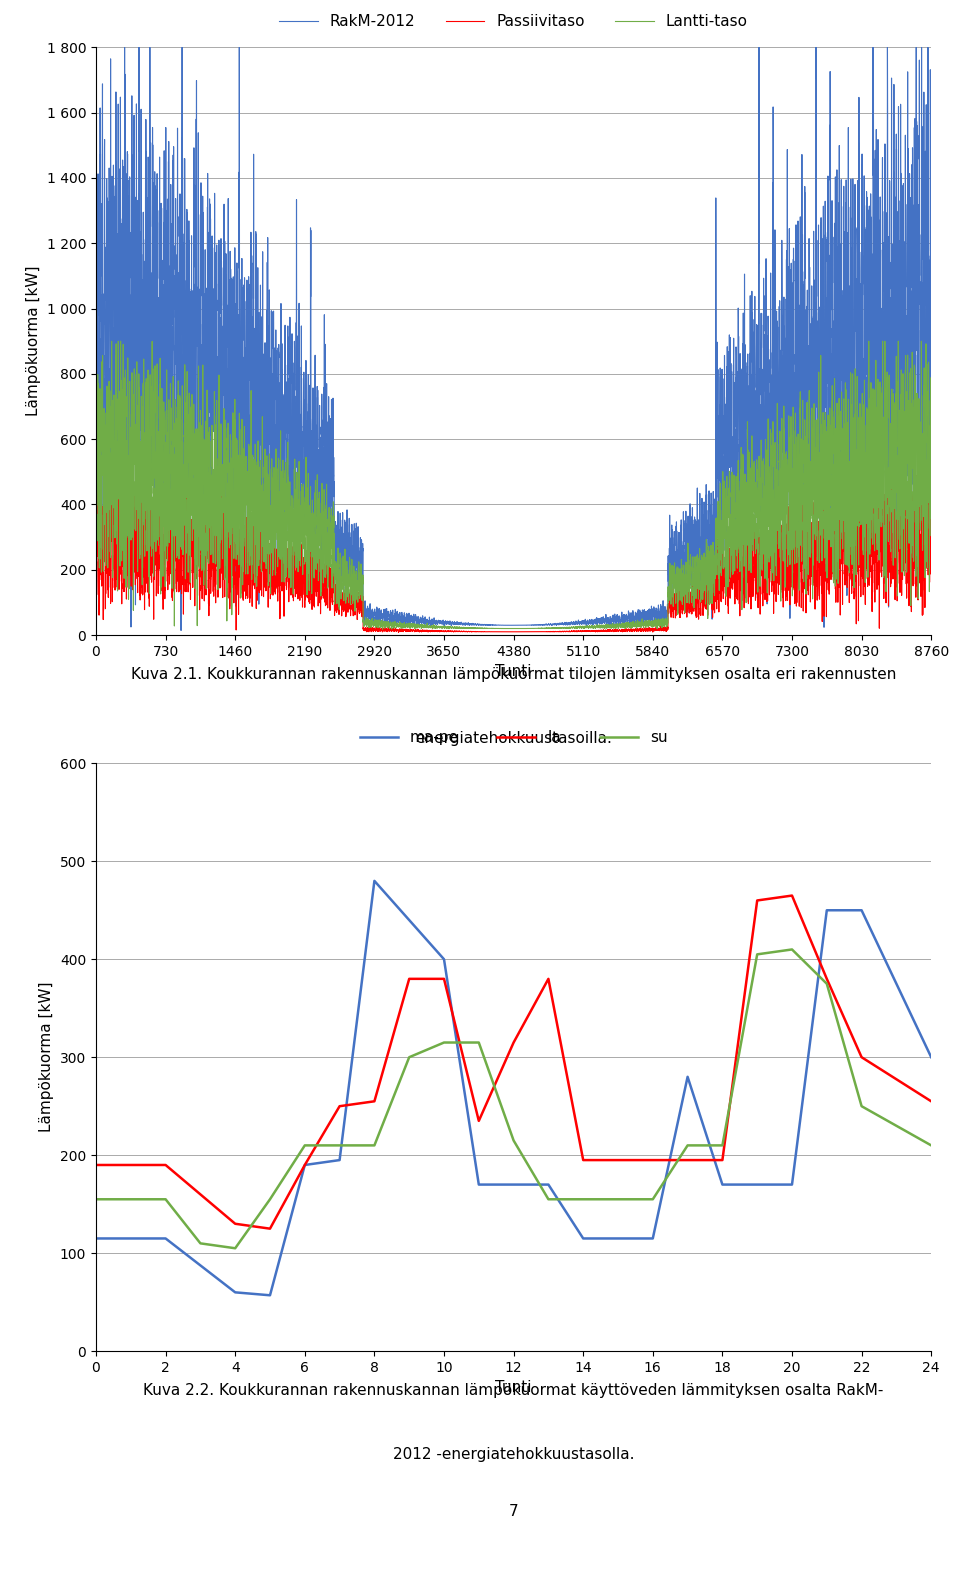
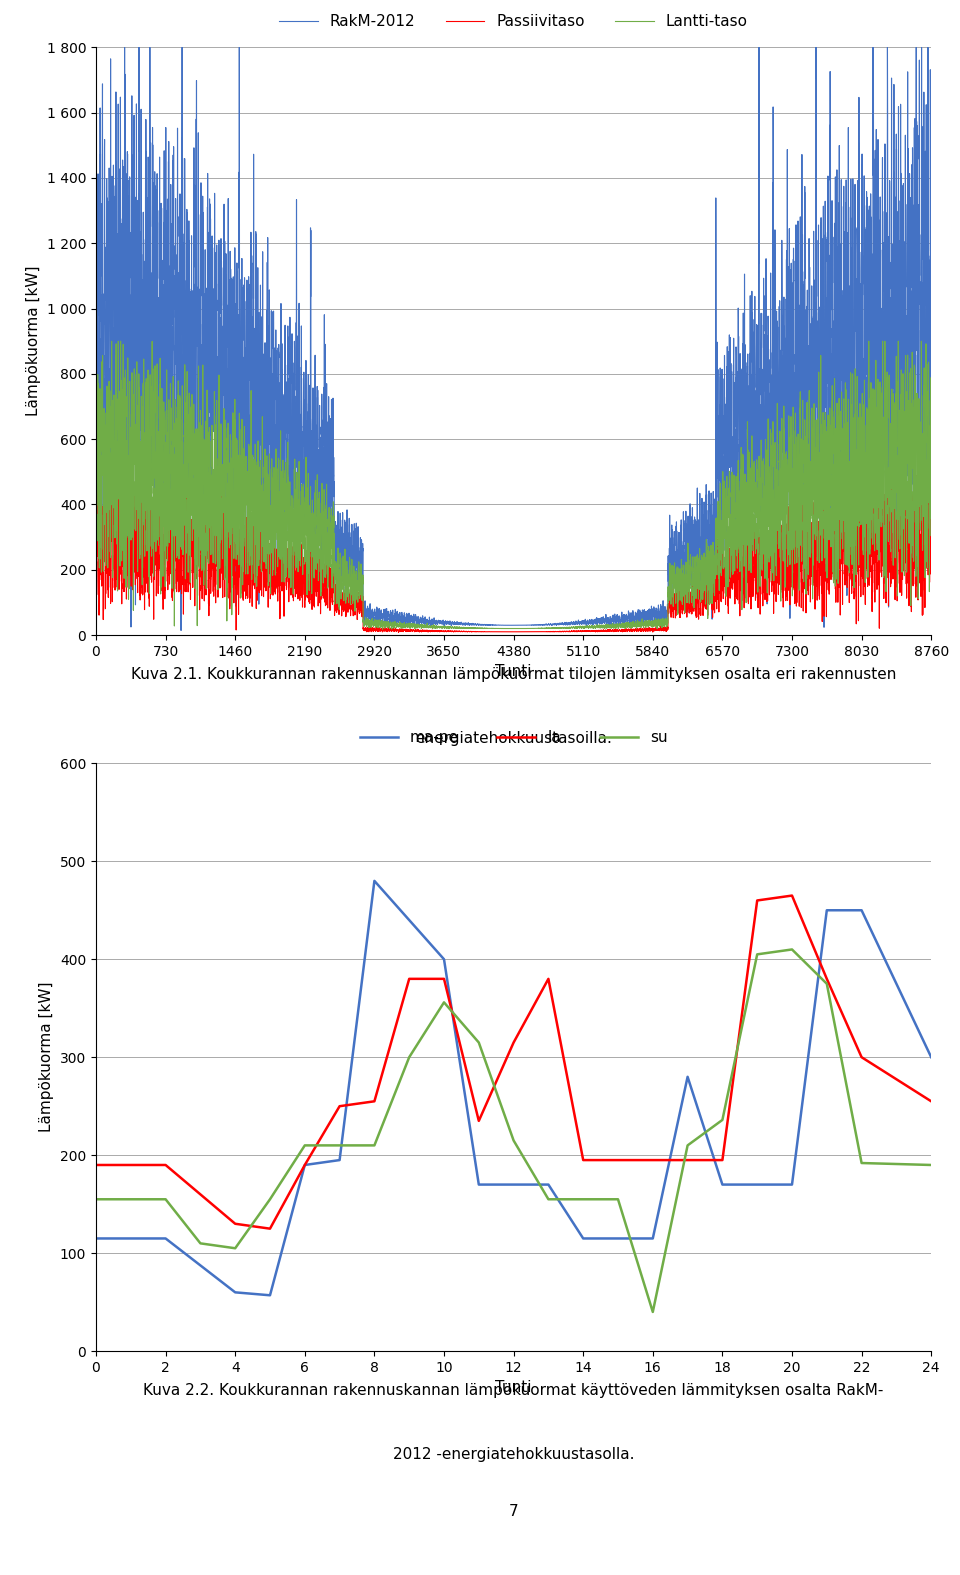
su/10: 315 -> 356
su/16: 155 -> 40
su/18: 210 -> 236
su/22: 250 -> 192
su/24: 210 -> 190
